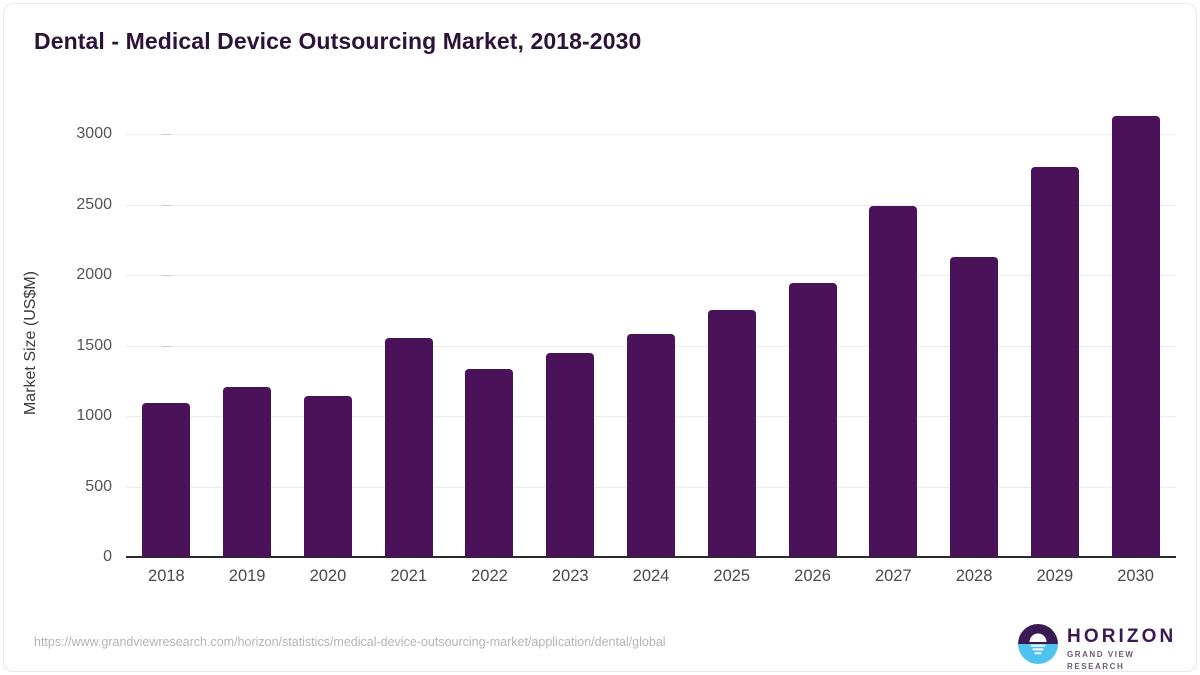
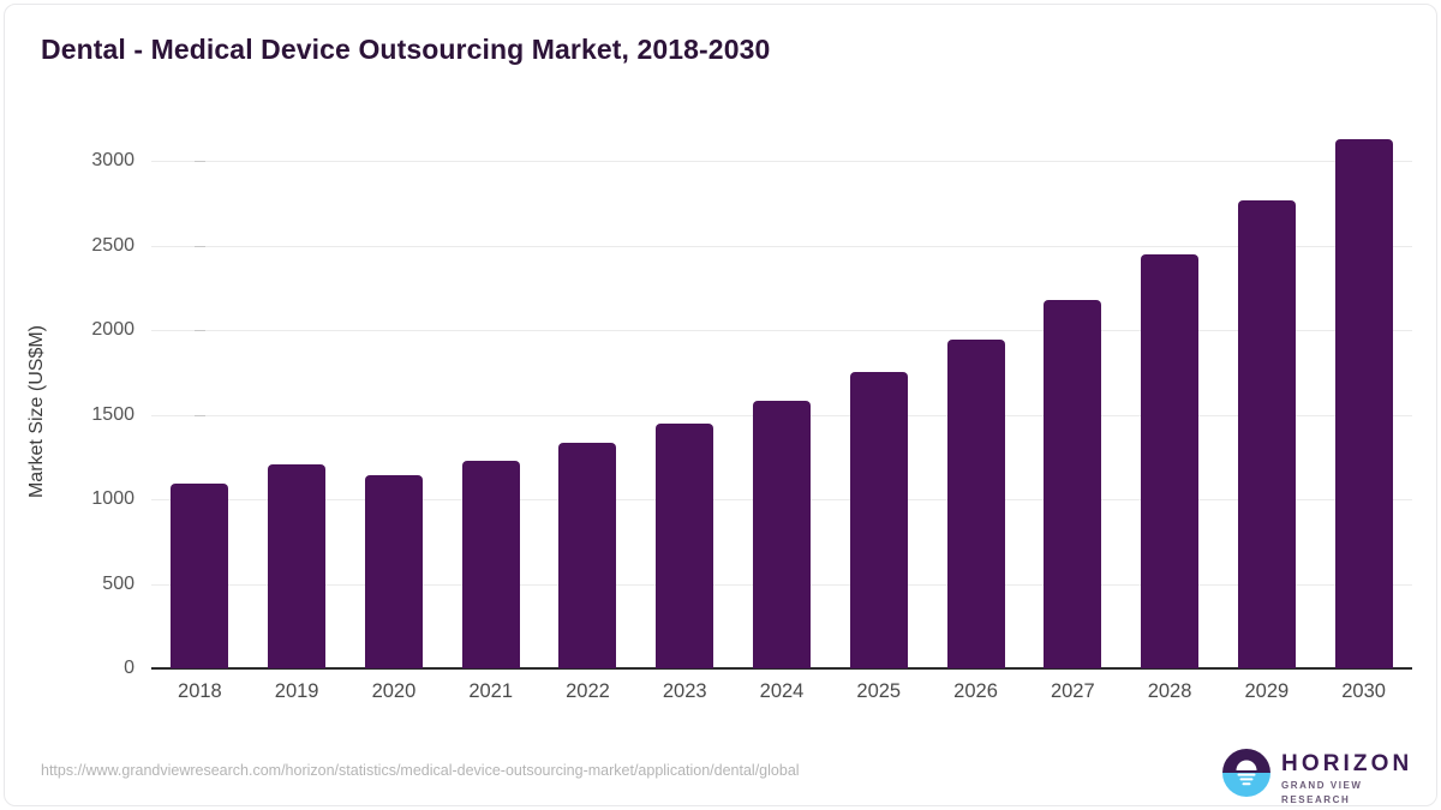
2021: 1550 -> 1220
2027: 2490 -> 2180
2028: 2130 -> 2440
